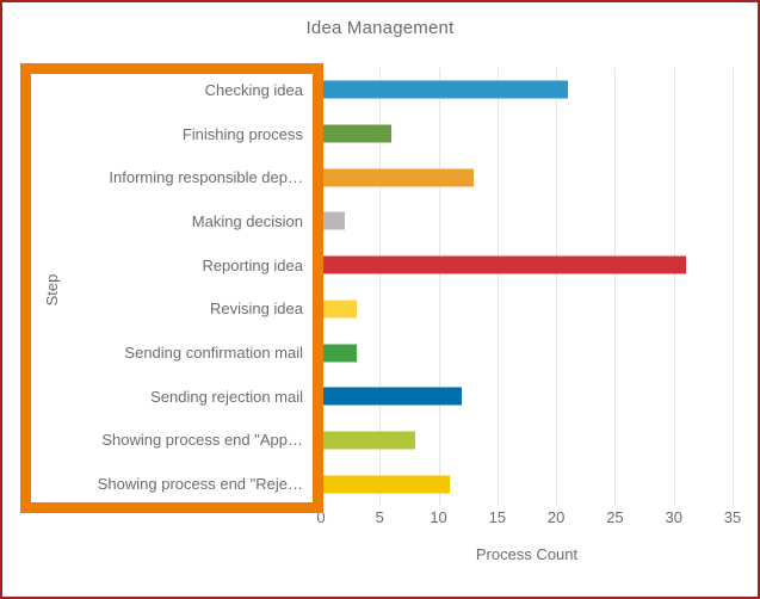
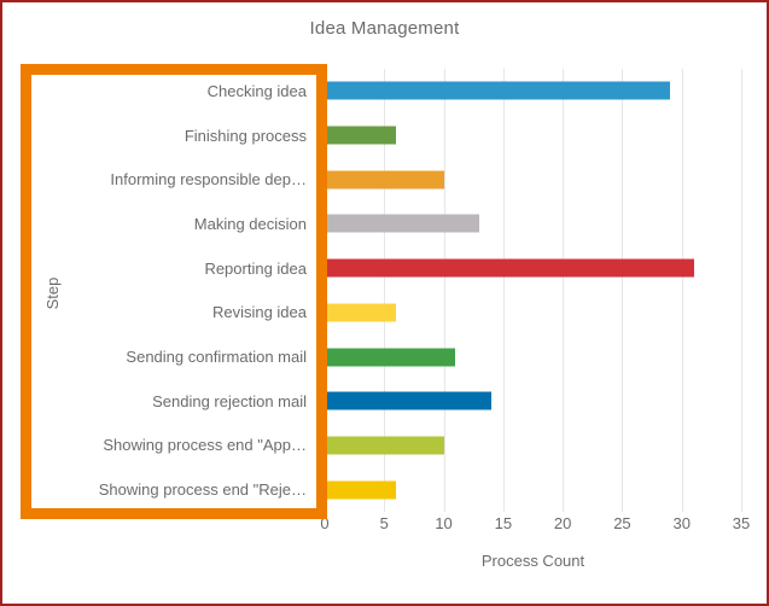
Checking idea: 21 -> 29
Informing responsible dep…: 13 -> 10
Making decision: 2 -> 13
Revising idea: 3 -> 6
Sending confirmation mail: 3 -> 11
Sending rejection mail: 12 -> 14
Showing process end "App…: 8 -> 10
Showing process end "Reje…: 11 -> 6
